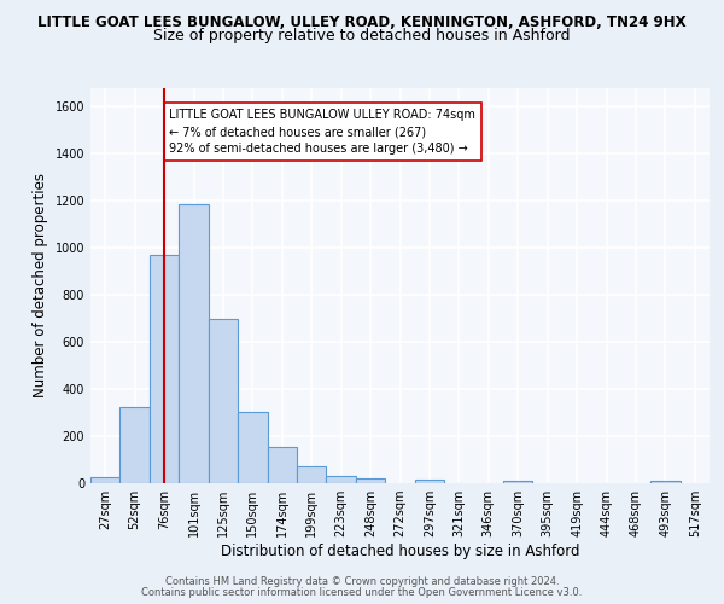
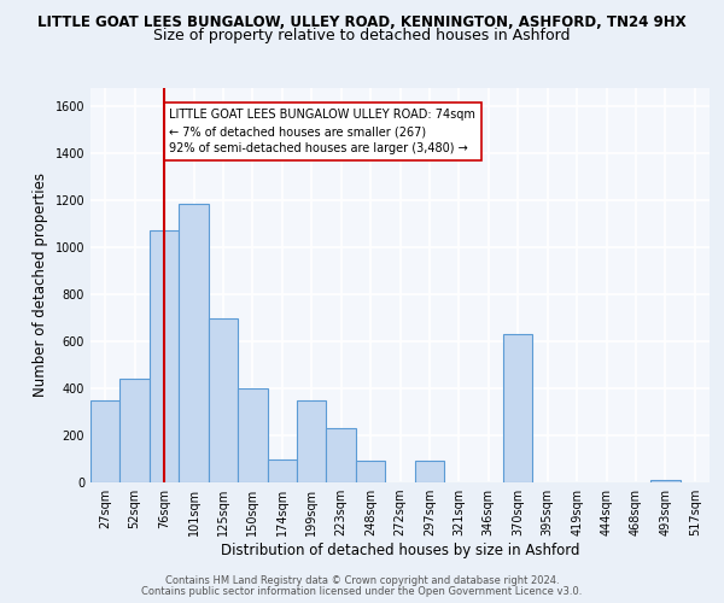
27sqm: 30 -> 350
52sqm: 320 -> 440
76sqm: 970 -> 1070
150sqm: 300 -> 400
174sqm: 160 -> 100
199sqm: 70 -> 350
223sqm: 30 -> 230
248sqm: 20 -> 90
297sqm: 20 -> 90
370sqm: 10 -> 630
